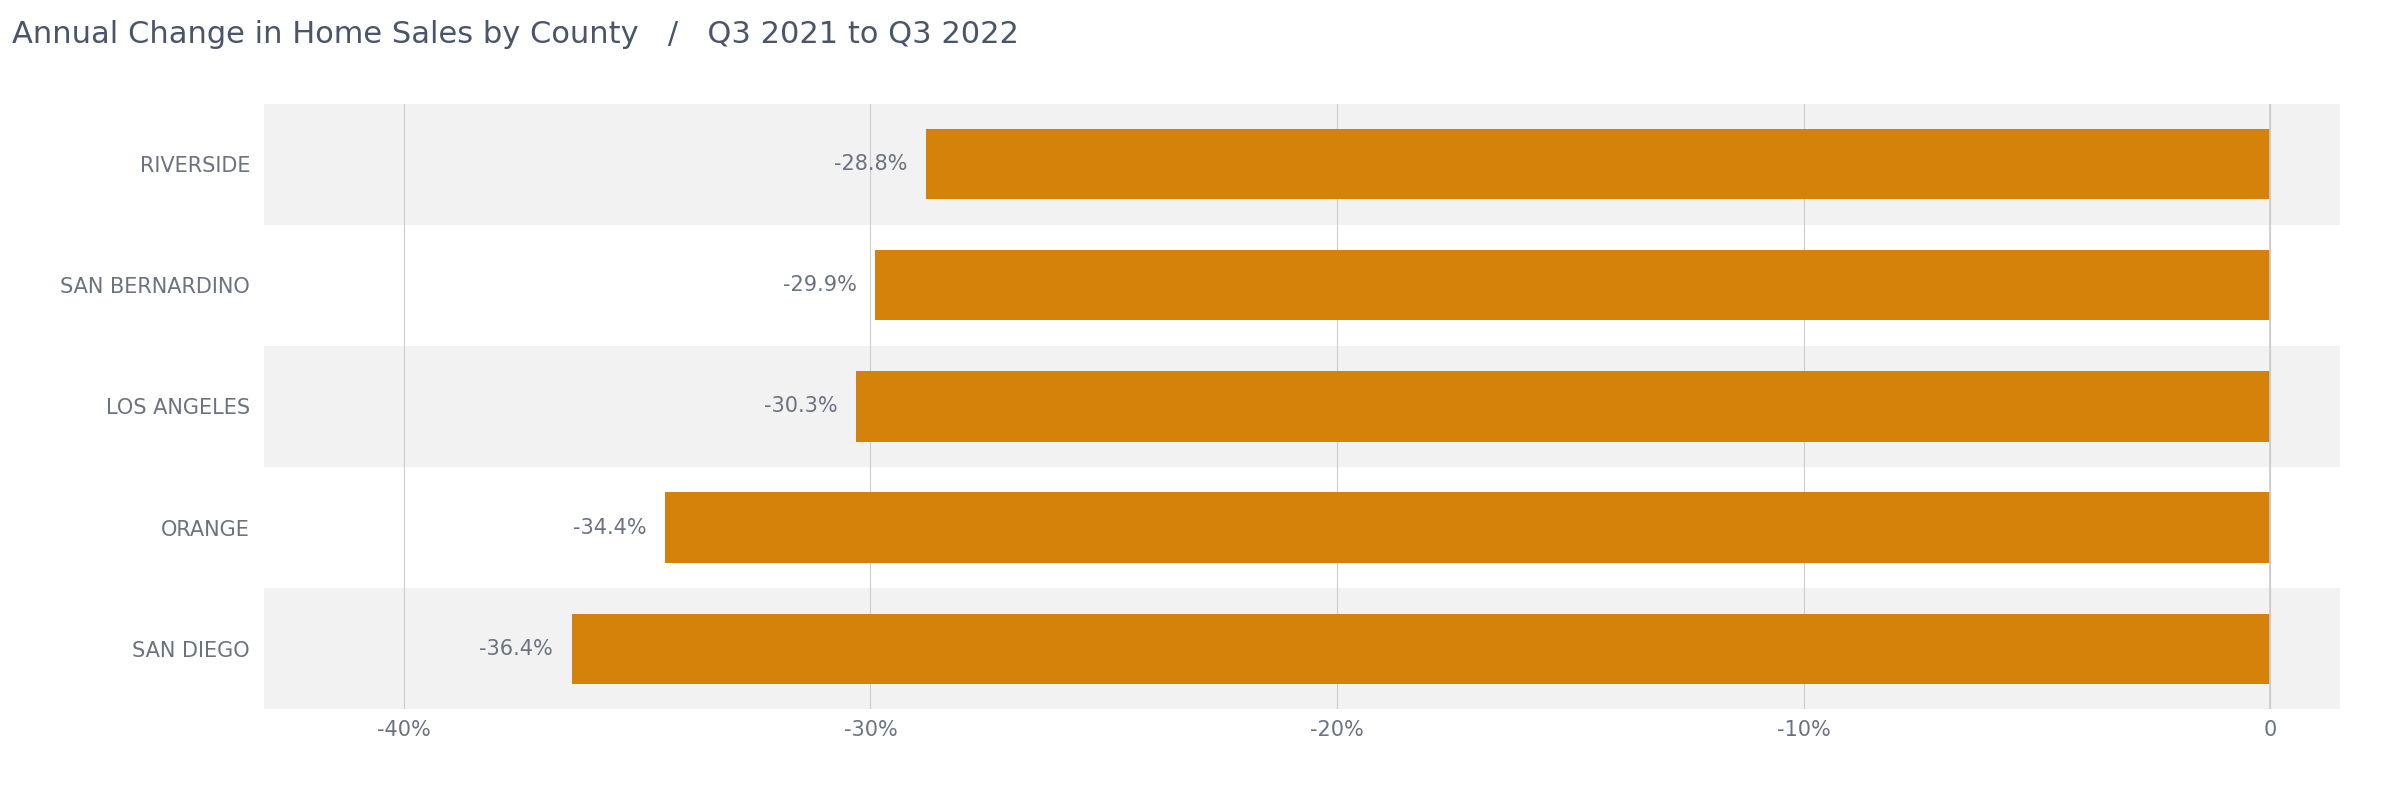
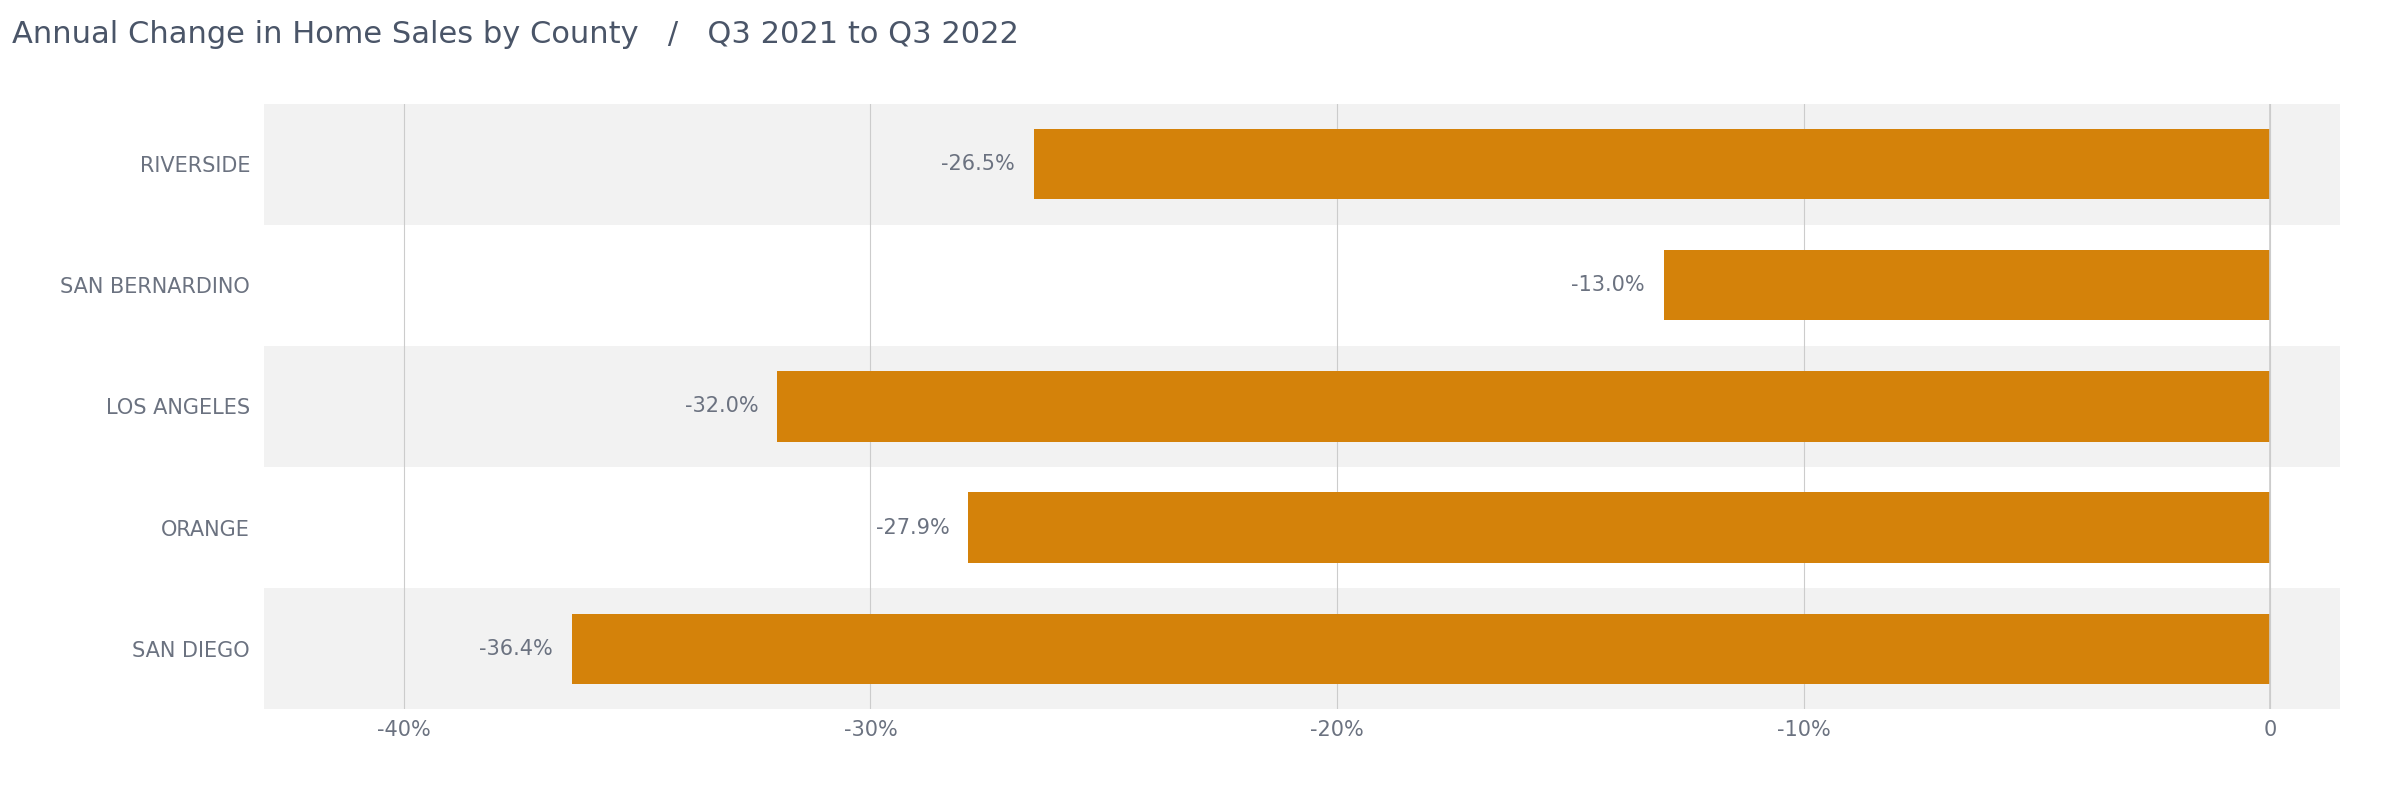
RIVERSIDE: -28.8% -> -26.5%
SAN BERNARDINO: -29.9% -> -13.0%
LOS ANGELES: -30.3% -> -32.0%
ORANGE: -34.4% -> -27.9%
